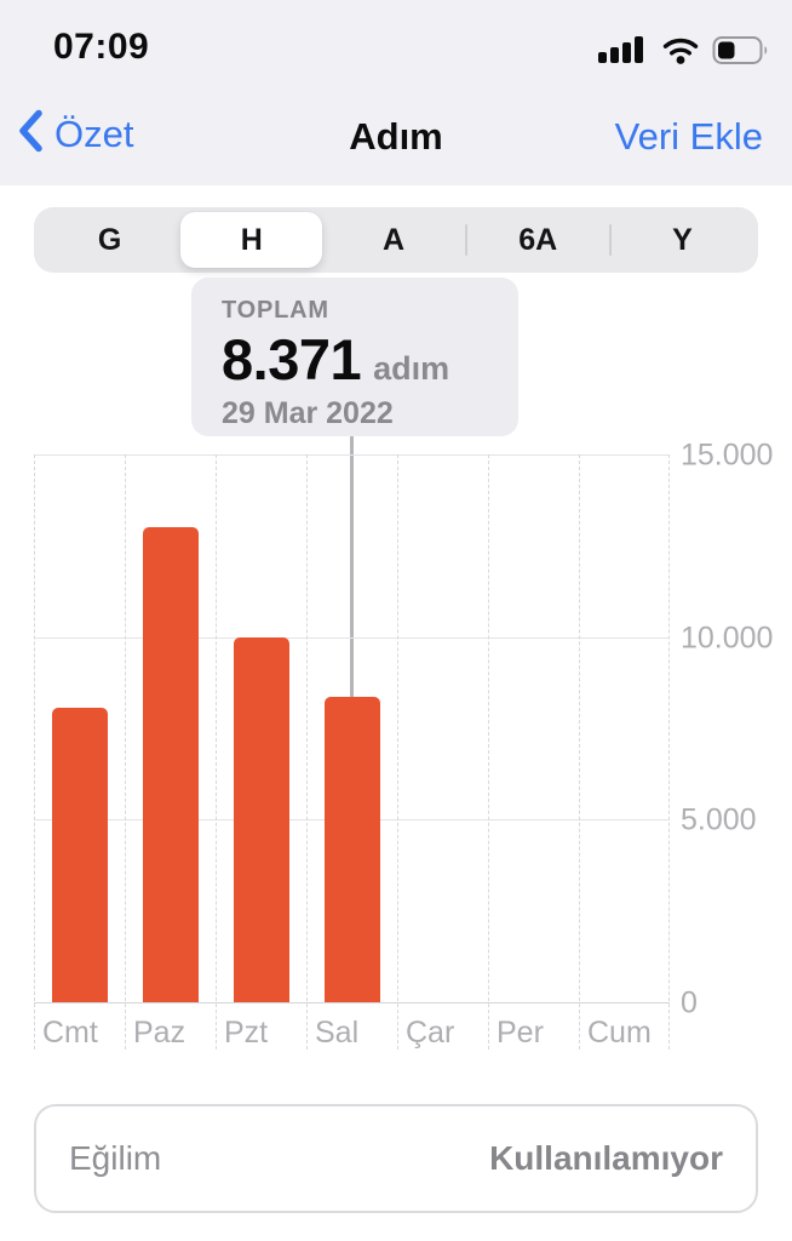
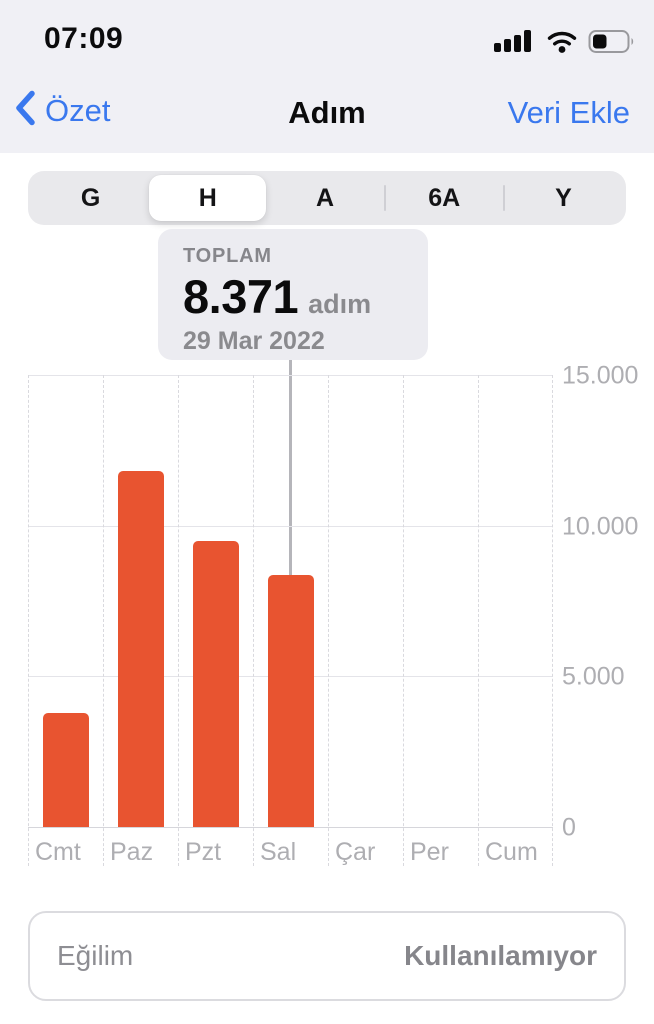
Cmt: 8000 -> 3800
Paz: 13000 -> 11800
Pzt: 10000 -> 9500
